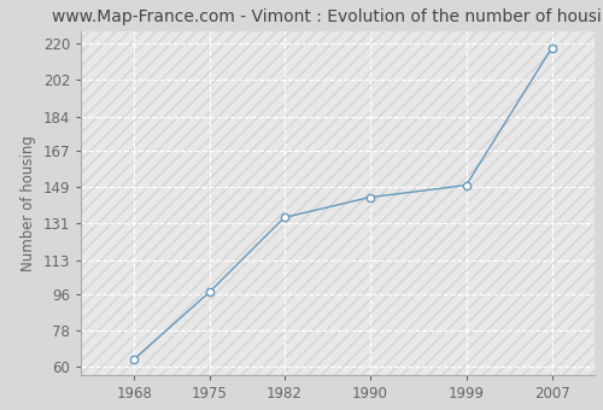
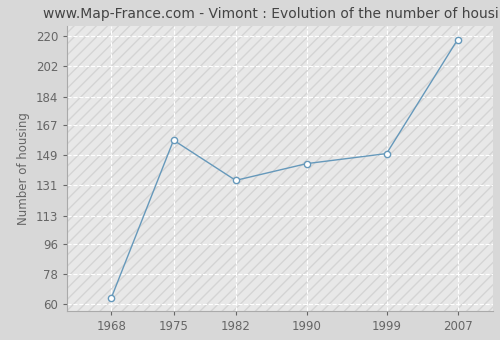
1975: 97 -> 158
